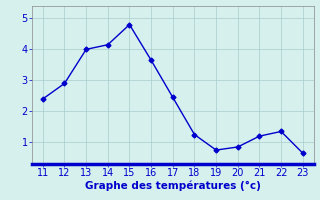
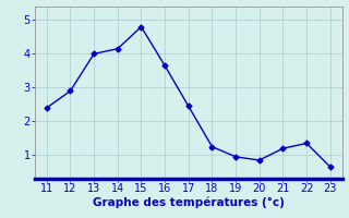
19: 0.75 -> 0.95
